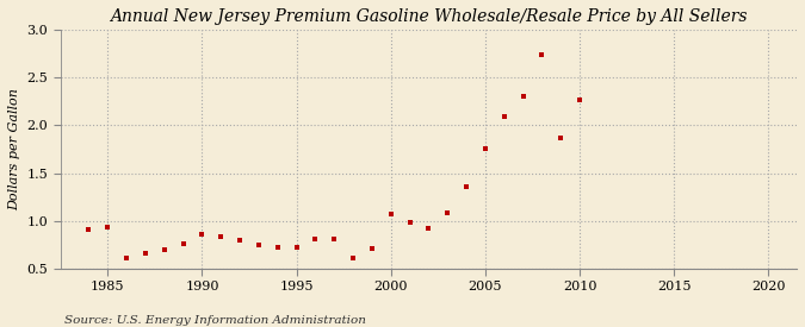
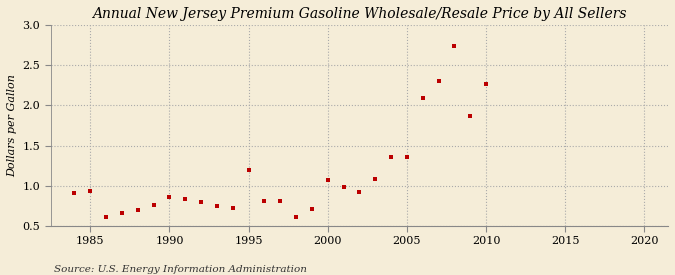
1995: 0.73 -> 1.20
2005: 1.76 -> 1.36
